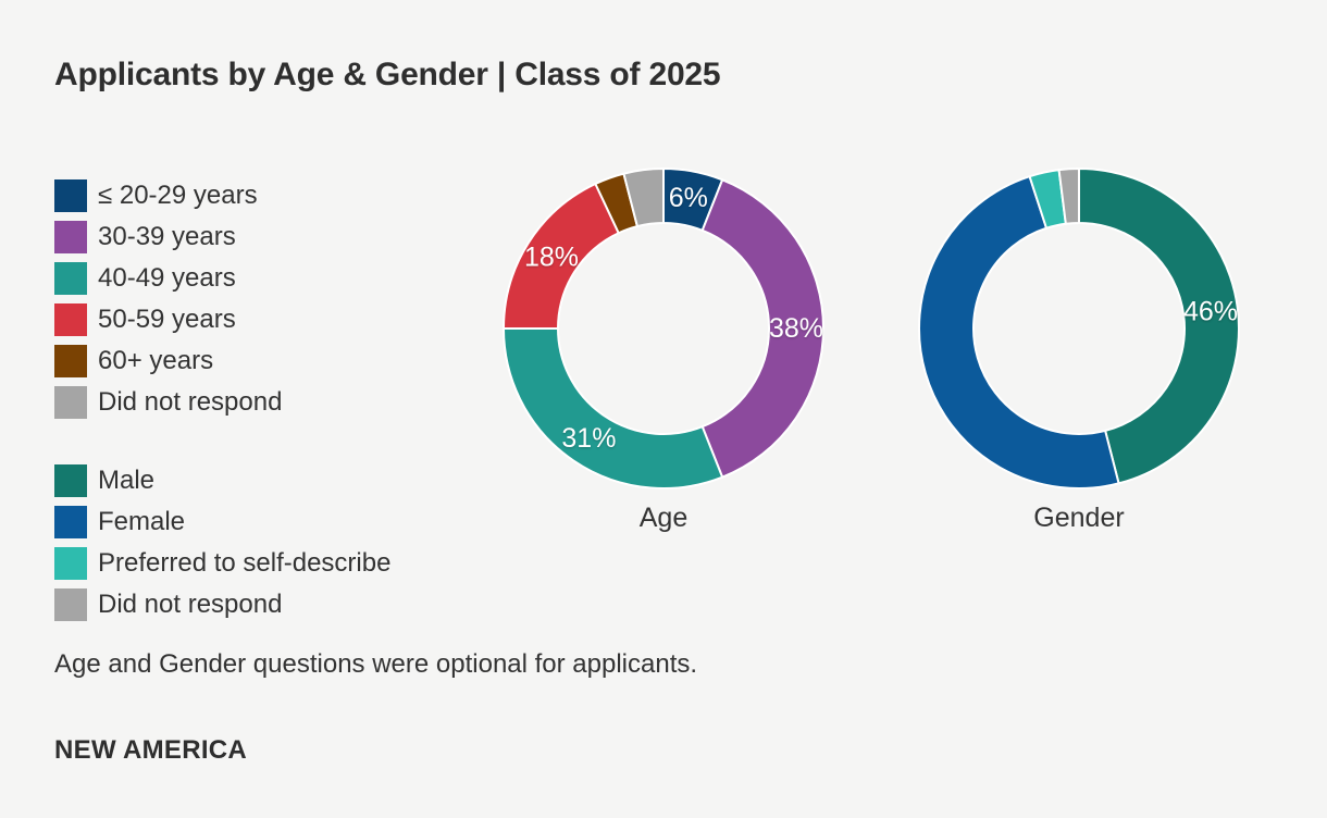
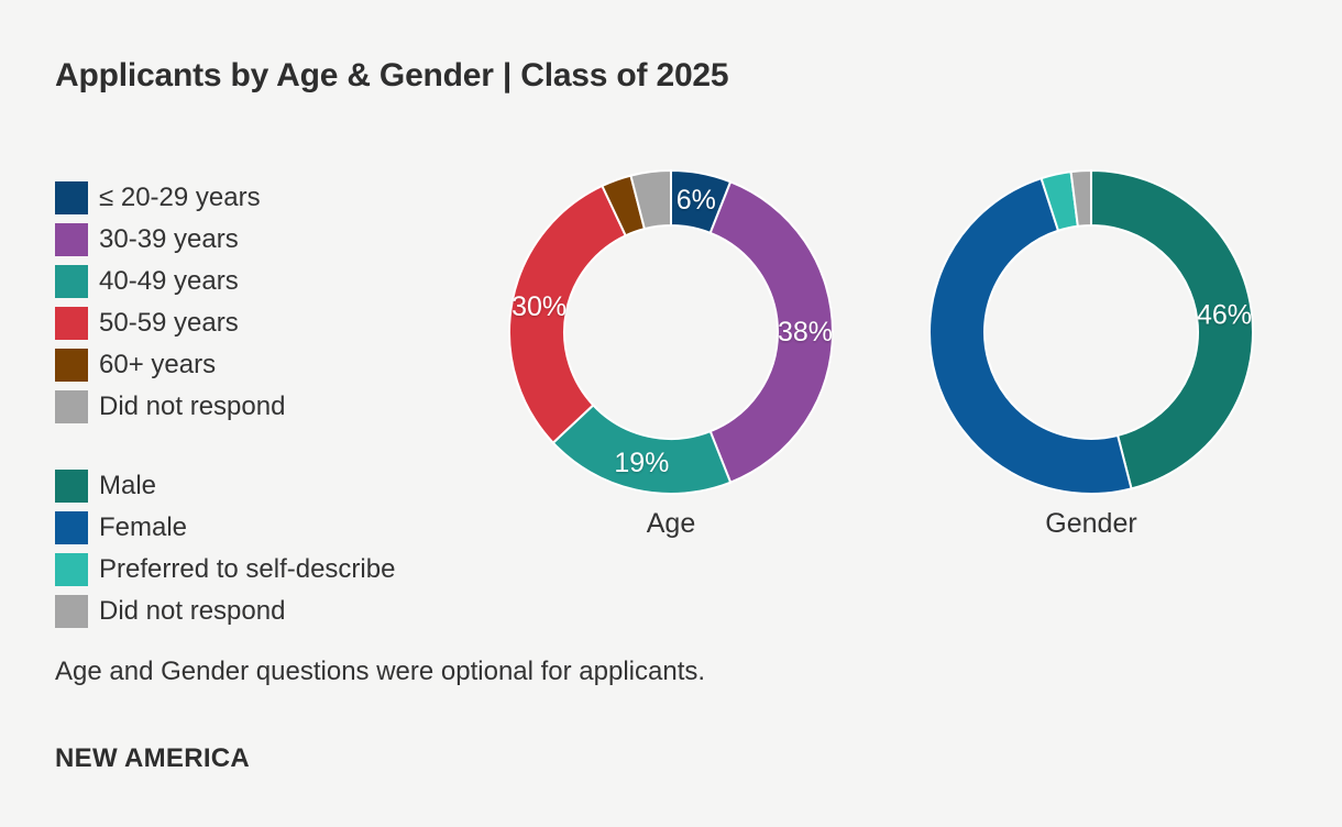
Age/40-49 years: 31% -> 19%
Age/50-59 years: 18% -> 30%
